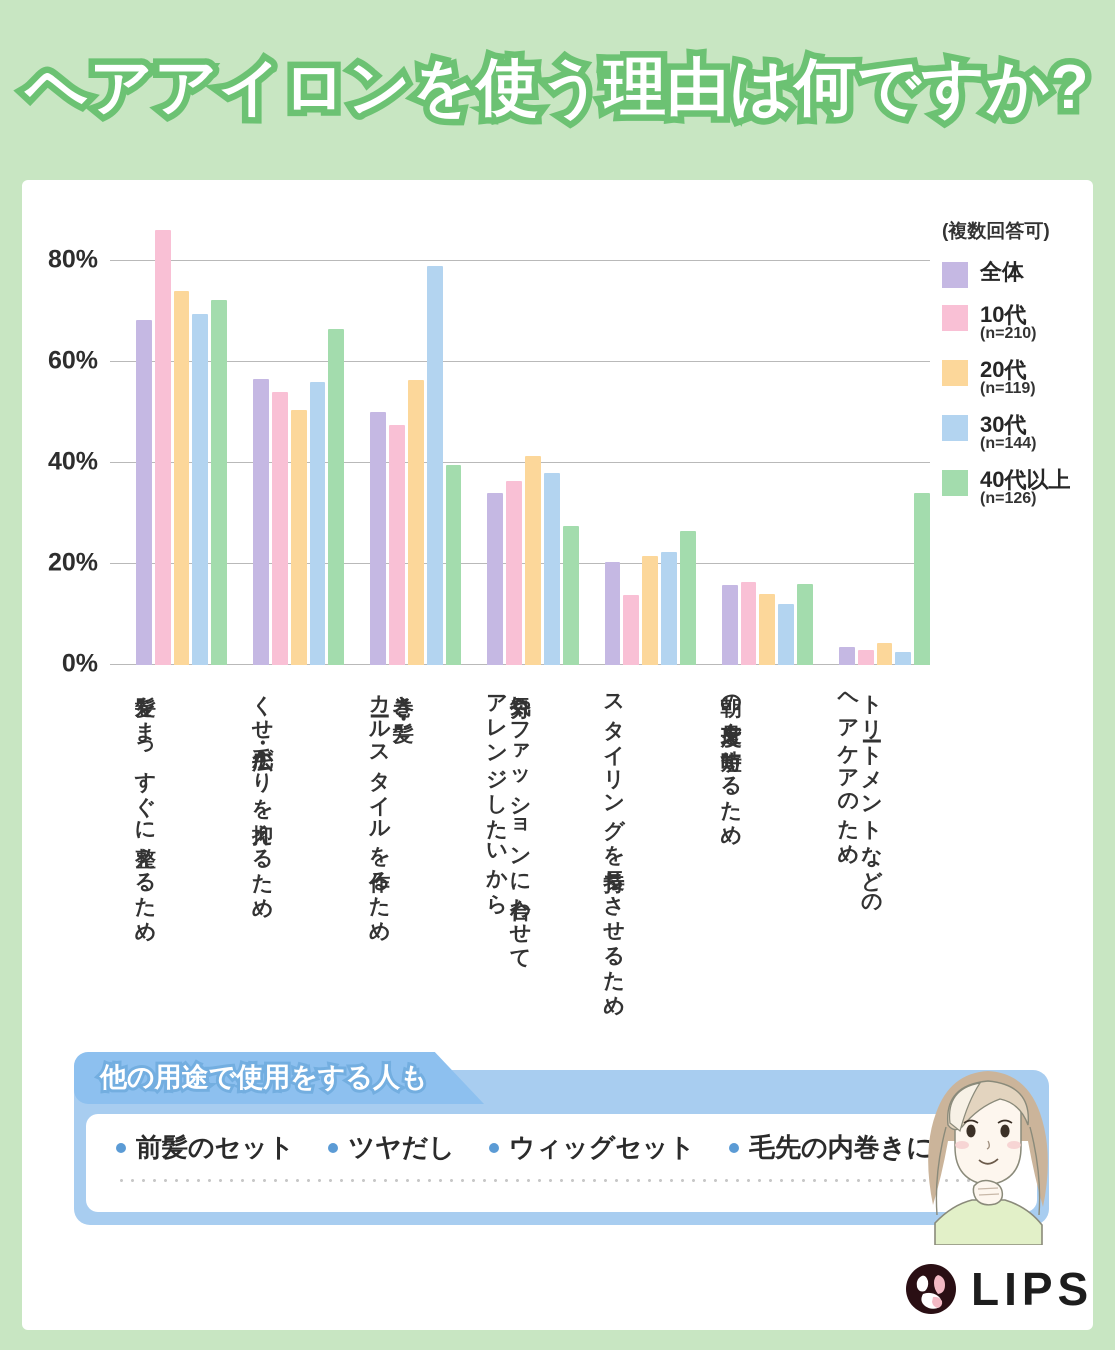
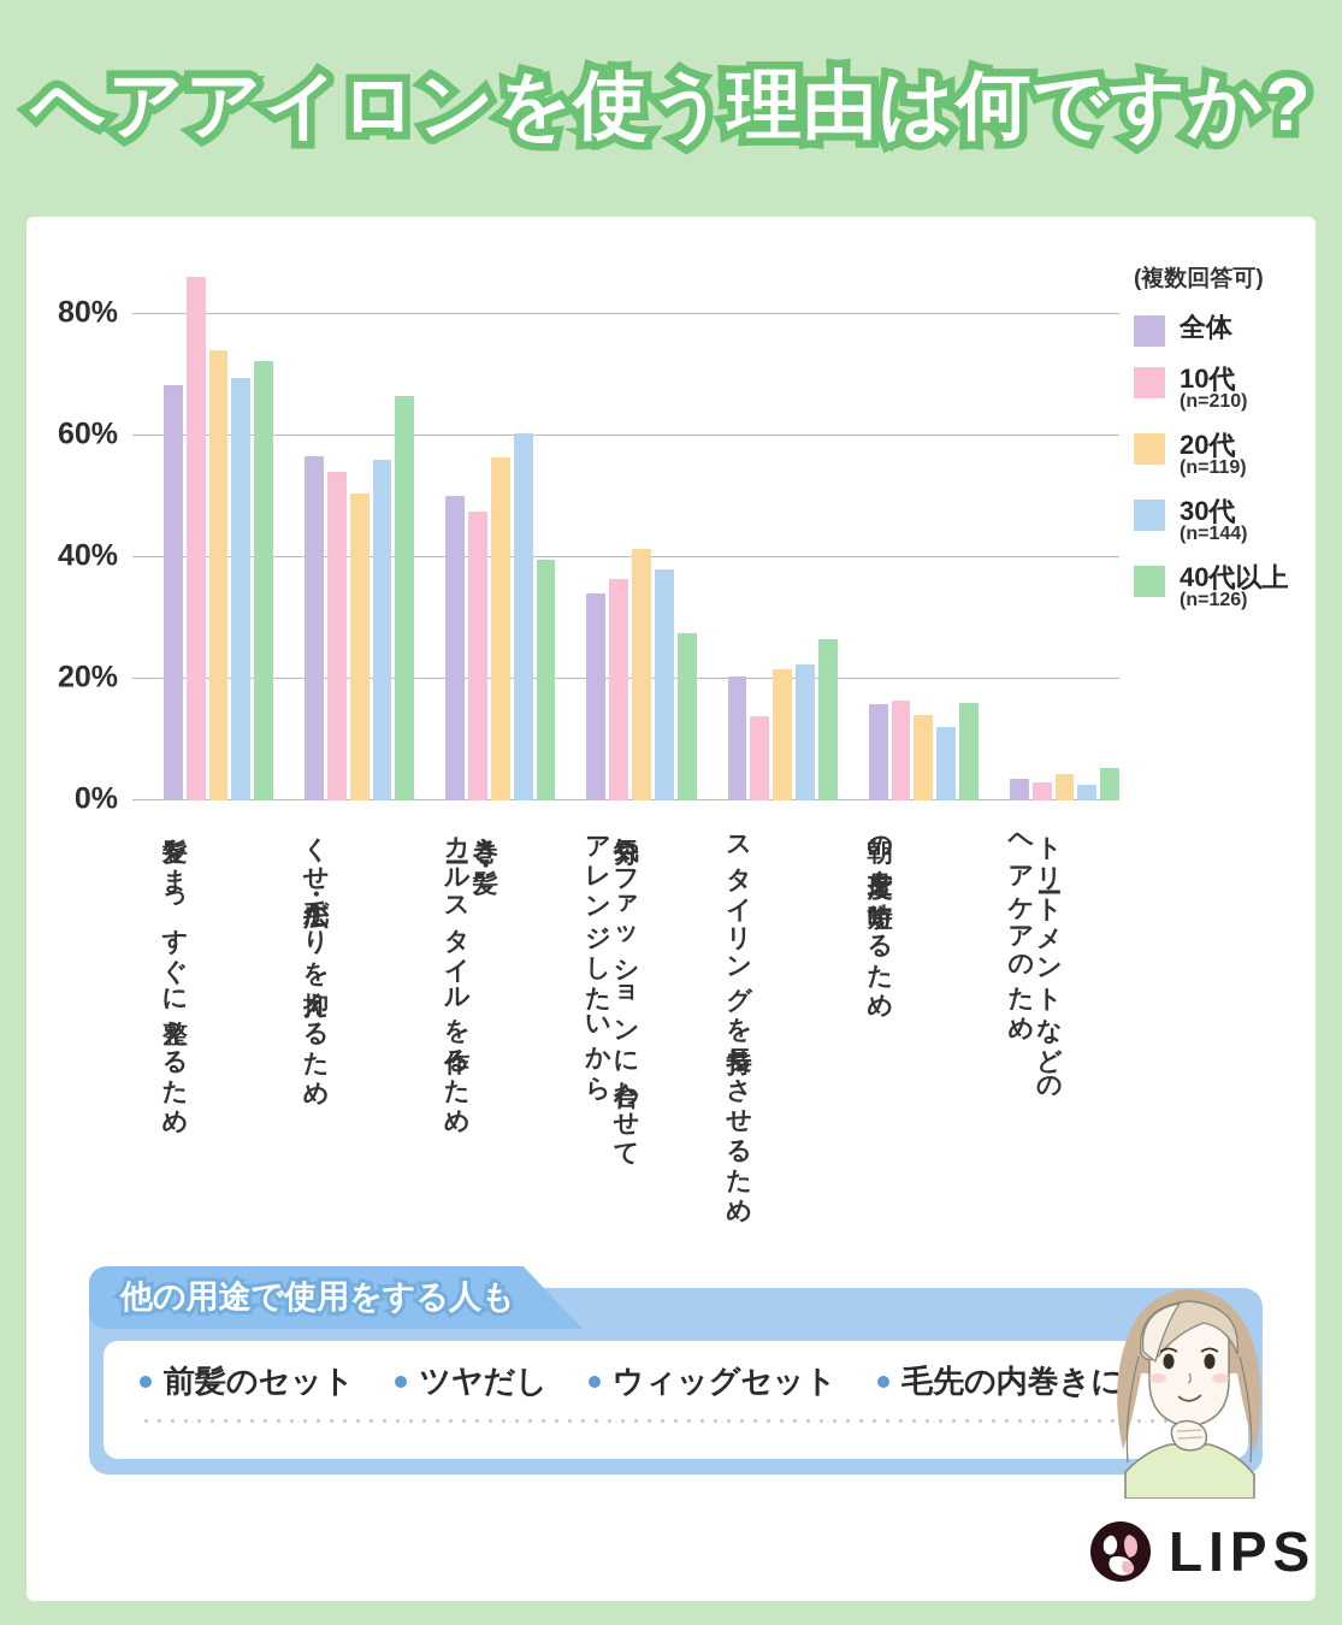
30代/巻き髪・カールスタイルを作るため: 79% -> 60%
40代以上/トリートメントなどのヘアケアのため: 34% -> 5%
